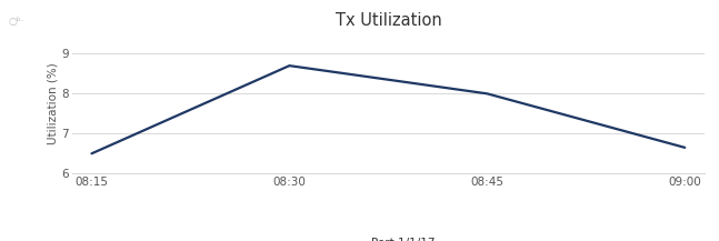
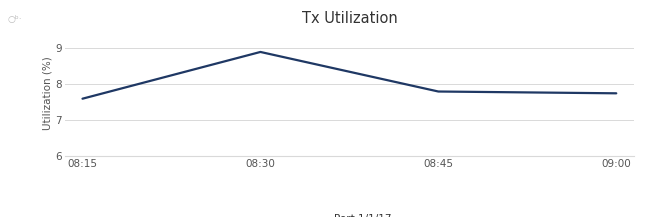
08:15: 6.50 -> 7.60
08:30: 8.70 -> 8.90
08:45: 8.00 -> 7.80
09:00: 6.65 -> 7.75
